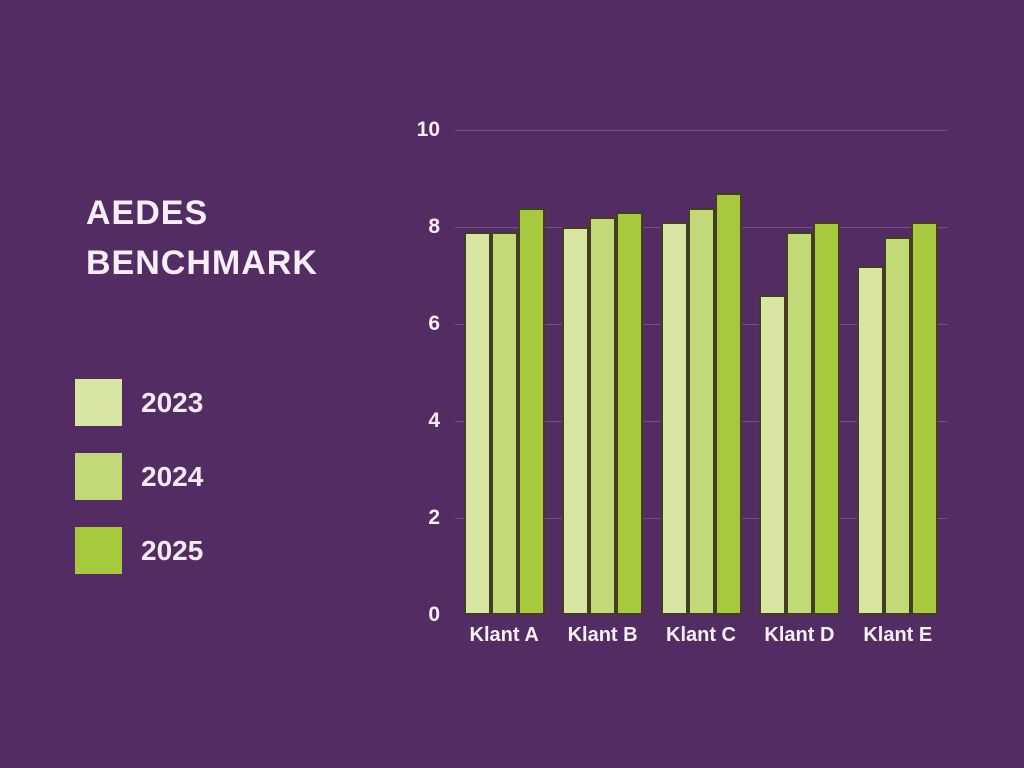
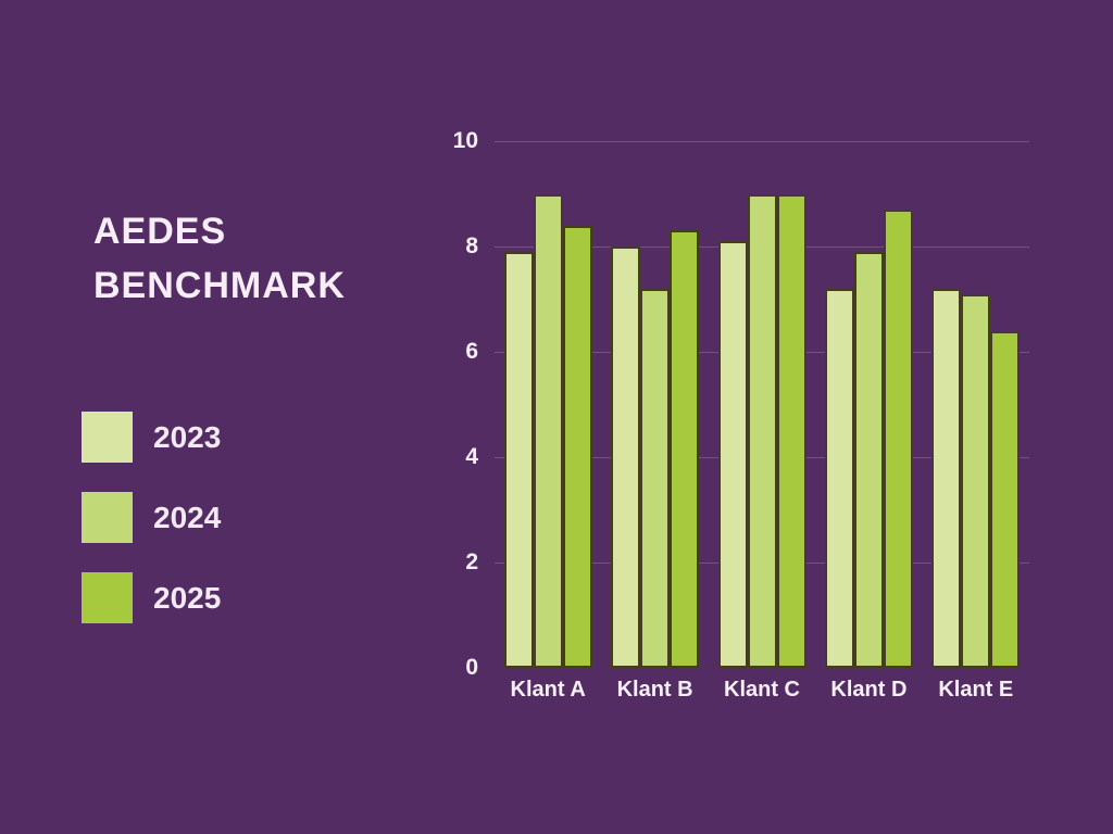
2024/Klant A: 7.9 -> 9.0
2024/Klant B: 8.2 -> 7.2
2024/Klant C: 8.4 -> 9.0
2025/Klant C: 8.7 -> 9.0
2023/Klant D: 6.6 -> 7.2
2025/Klant D: 8.1 -> 8.7
2024/Klant E: 7.8 -> 7.1
2025/Klant E: 8.1 -> 6.4
